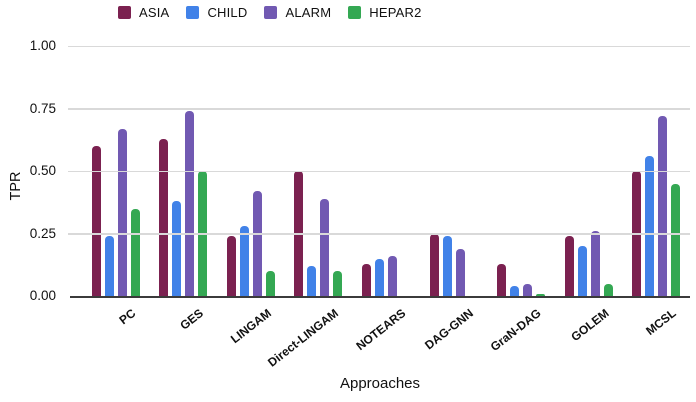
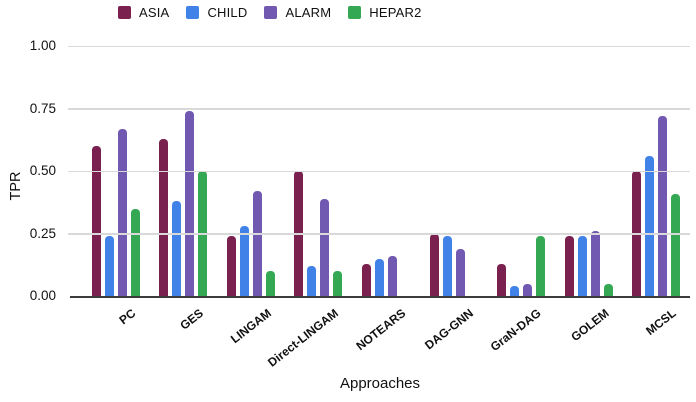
HEPAR2/GraN-DAG: 0.01 -> 0.24
CHILD/GOLEM: 0.20 -> 0.24
HEPAR2/MCSL: 0.45 -> 0.41
